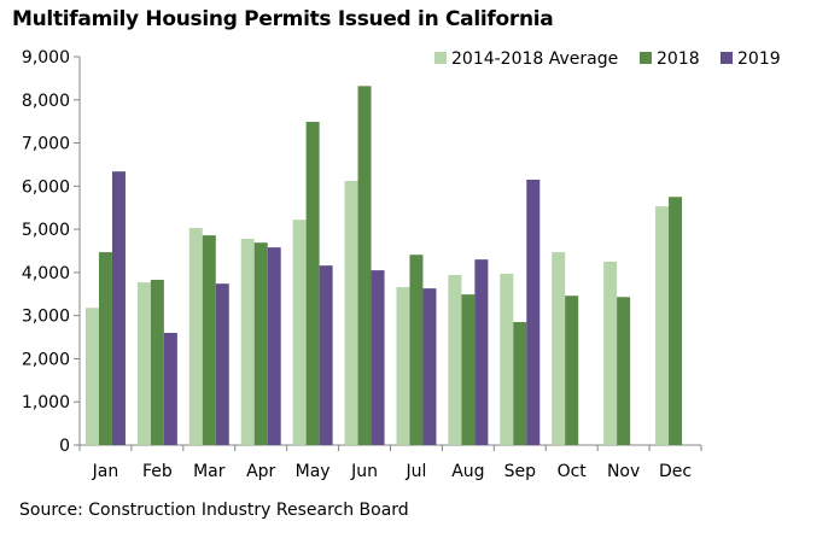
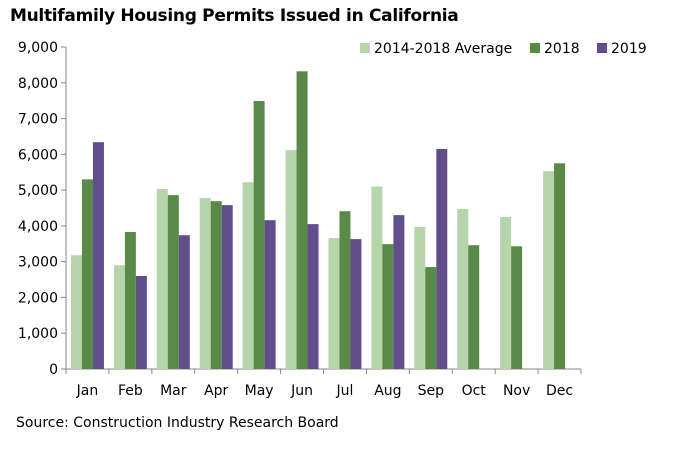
2018/Jan: 4500 -> 5300
2014-2018 Average/Feb: 3800 -> 2900
2014-2018 Average/Aug: 3900 -> 5100
